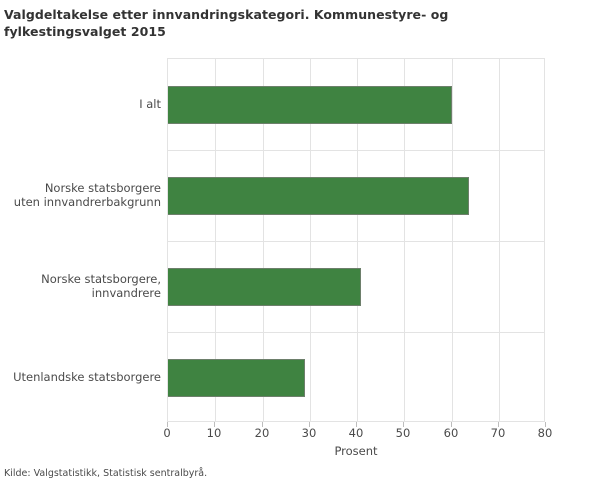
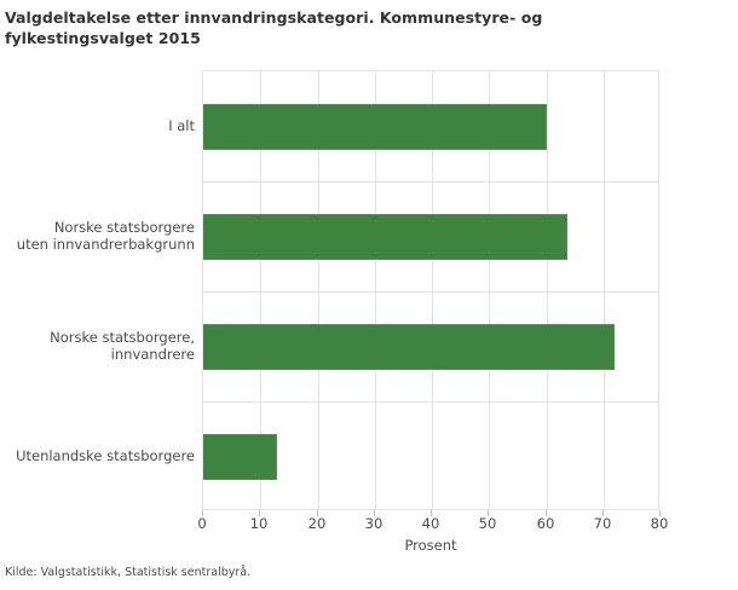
Norske statsborgere, innvandrere: 41 -> 72
Utenlandske statsborgere: 29 -> 13
